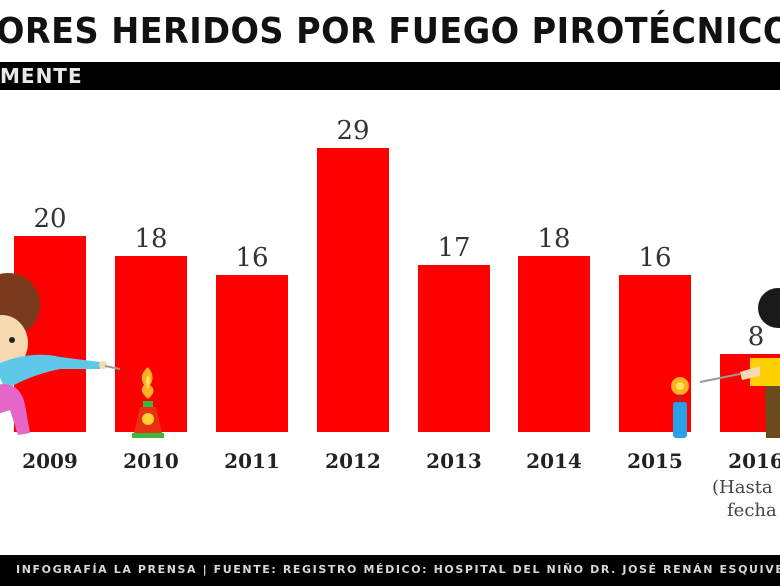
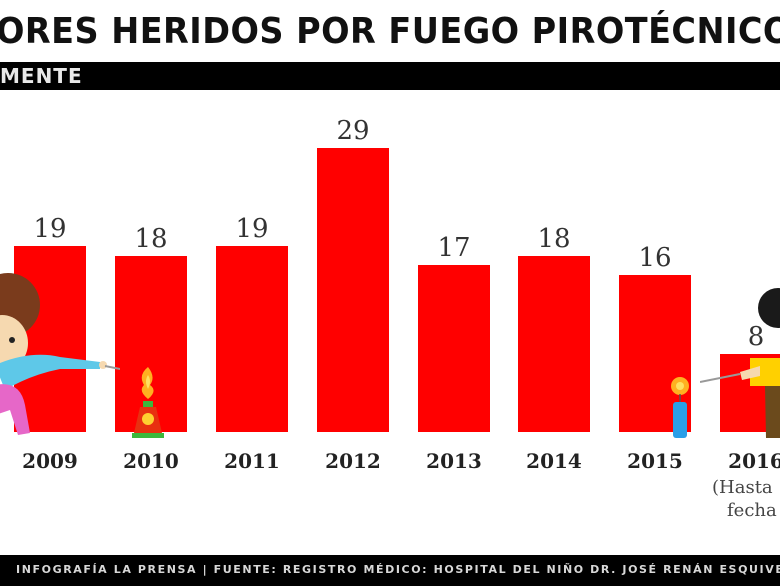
2009: 20 -> 19
2011: 16 -> 19
